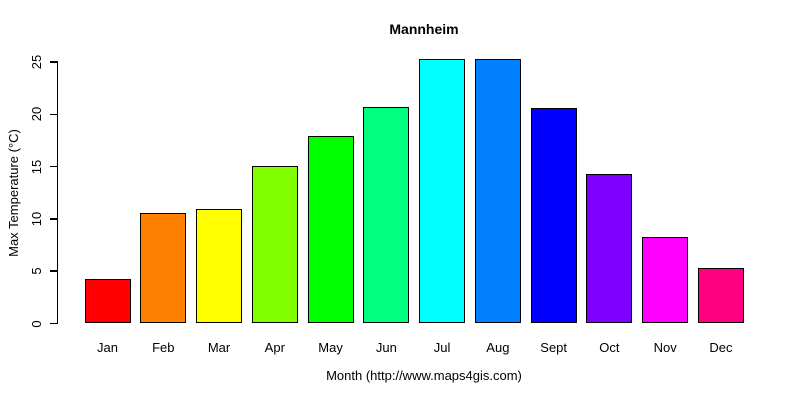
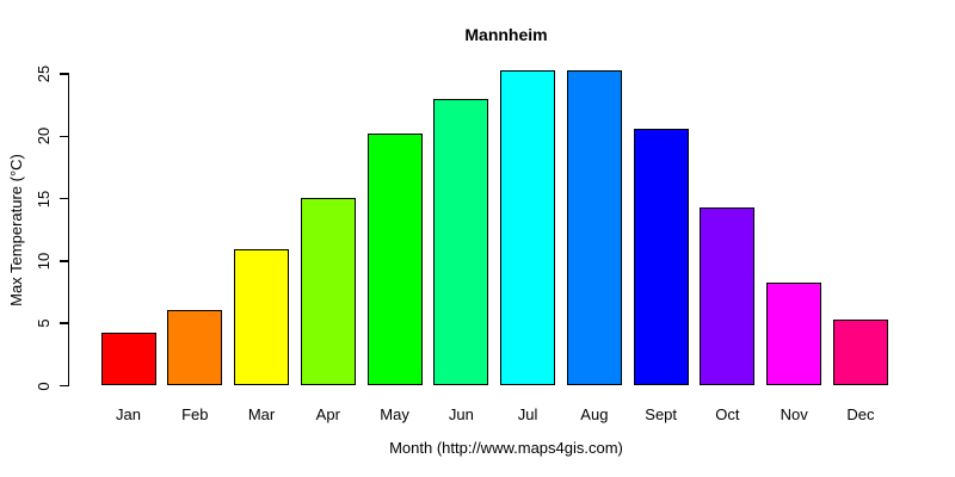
Feb: 10.6 -> 6.1
May: 17.9 -> 20.2
Jun: 20.7 -> 23.0
